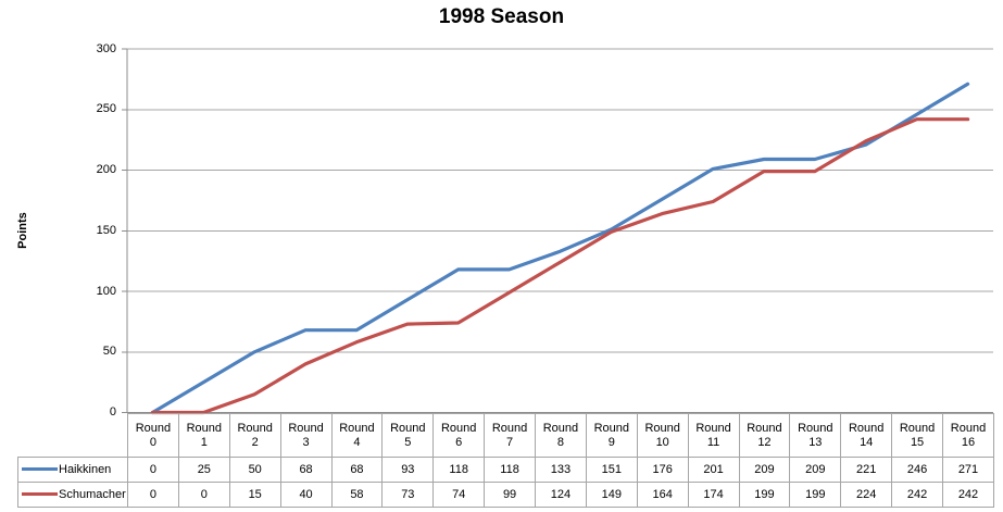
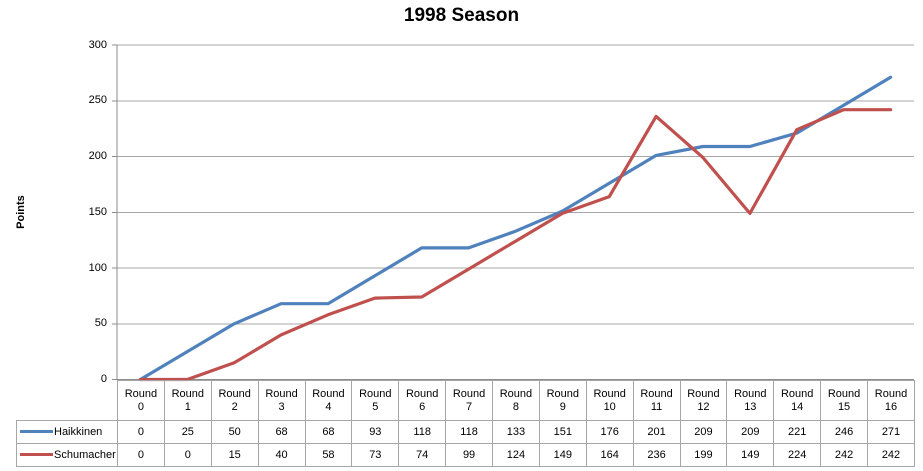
Schumacher/Round 11: 174 -> 236
Schumacher/Round 13: 199 -> 149
